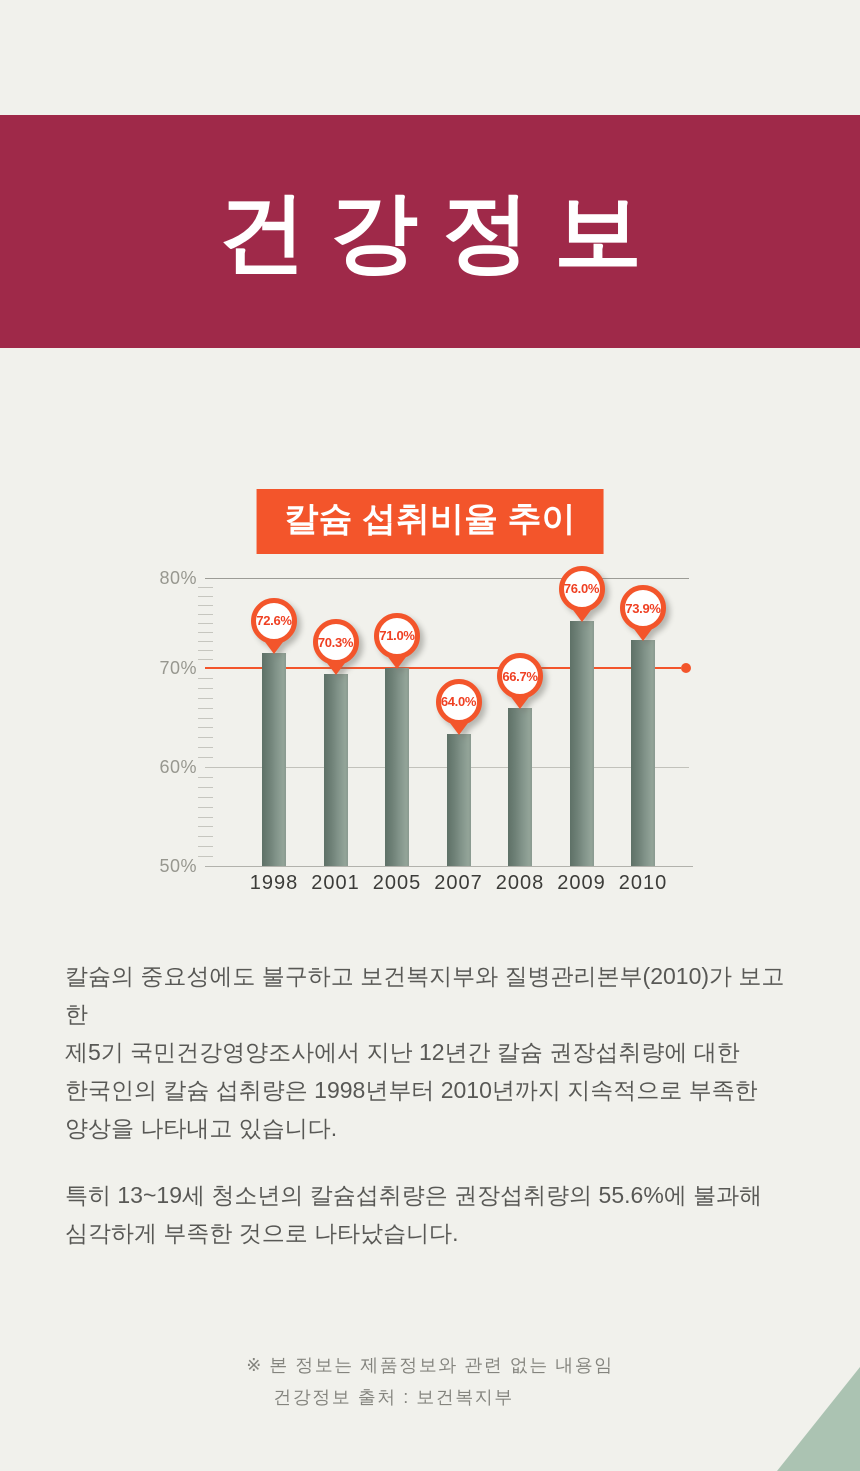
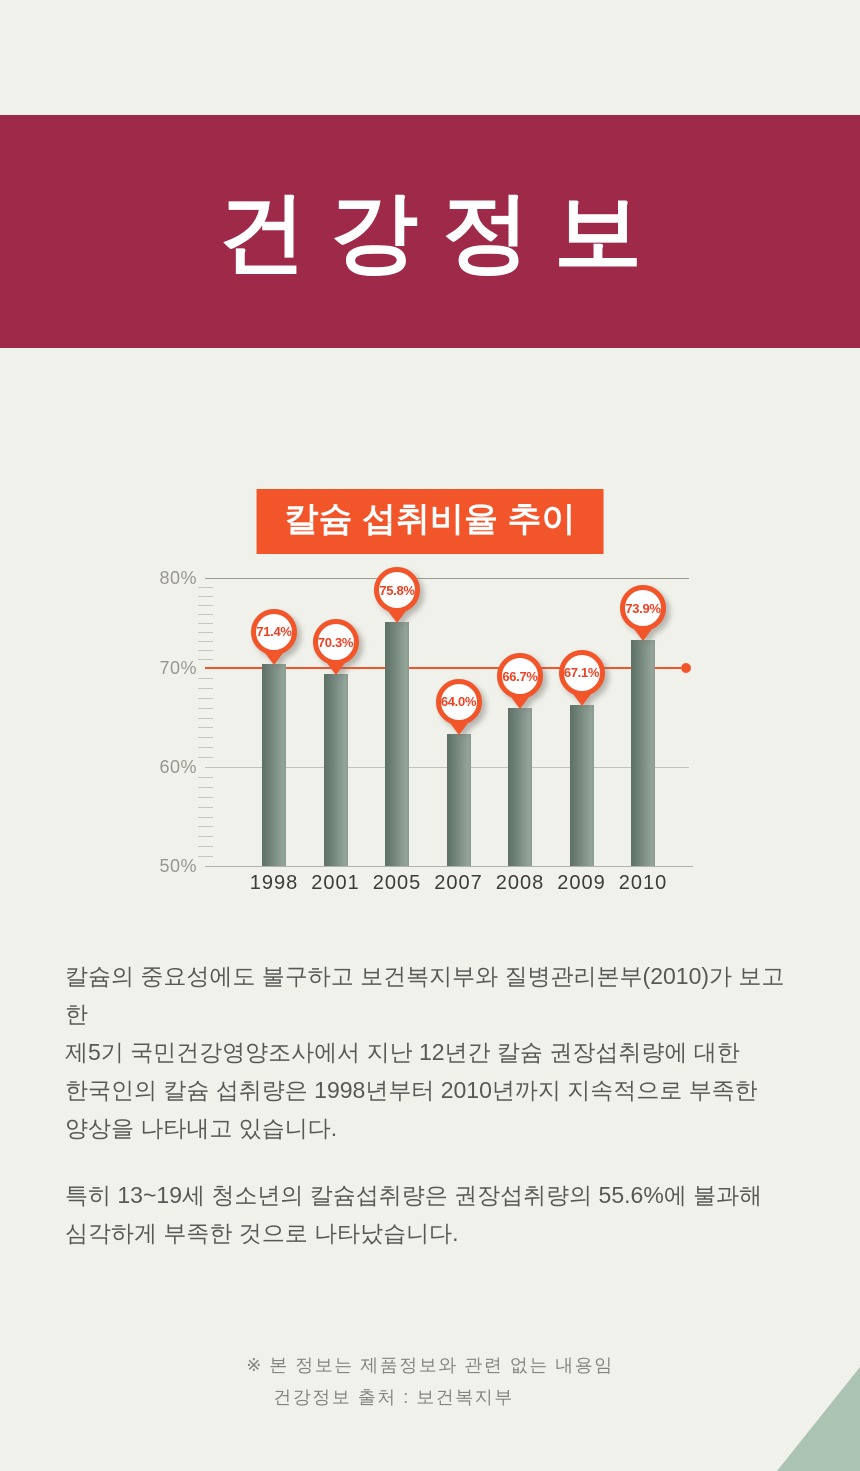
1998: 72.6% -> 71.4%
2005: 71.0% -> 75.8%
2009: 76.0% -> 67.1%
